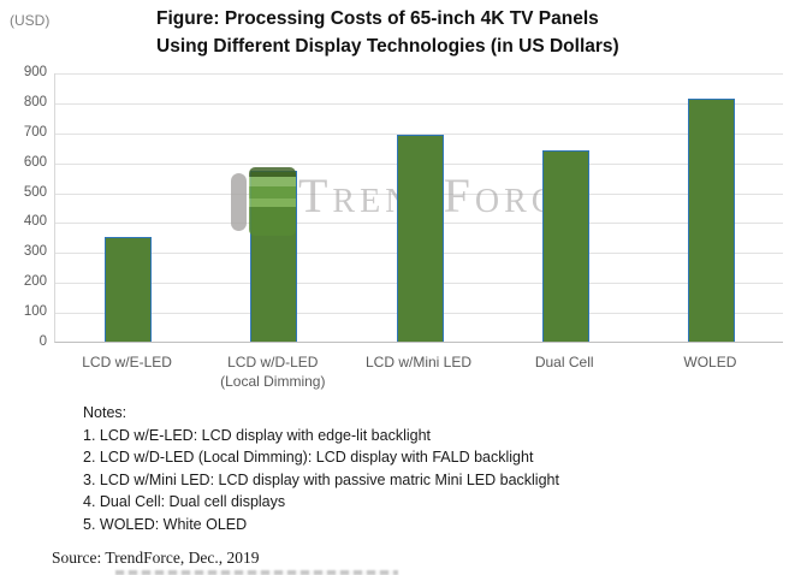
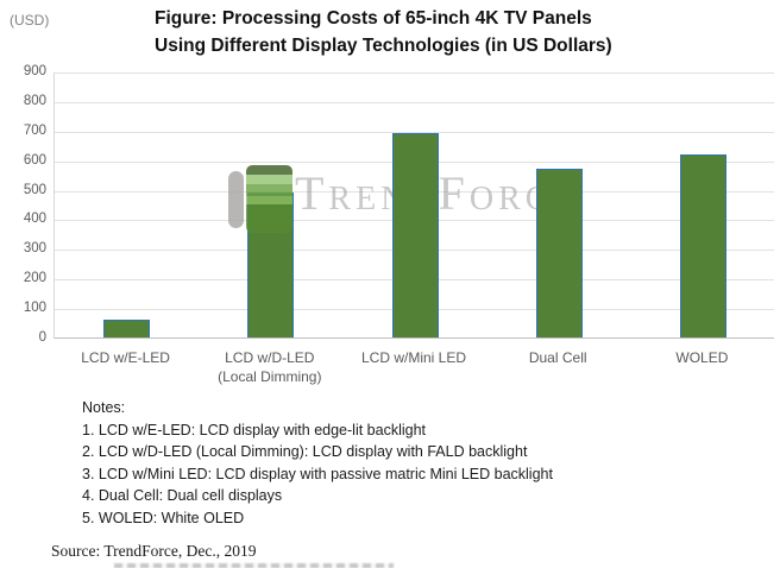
LCD w/E-LED: 350 -> 60
LCD w/D-LED (Local Dimming): 570 -> 490
Dual Cell: 640 -> 570
WOLED: 810 -> 620
